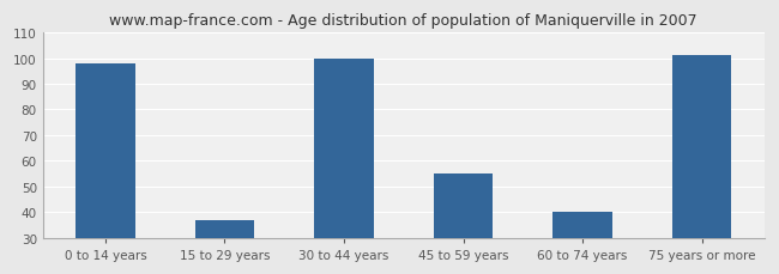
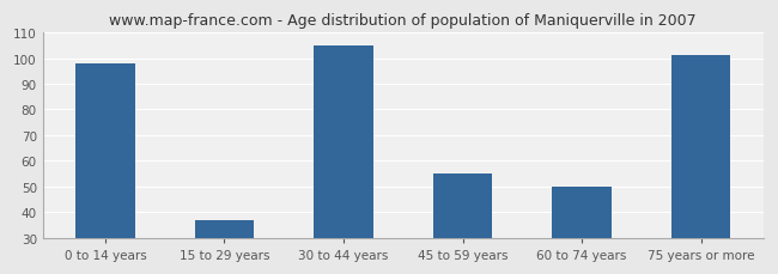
30 to 44 years: 100 -> 105
60 to 74 years: 40 -> 50
